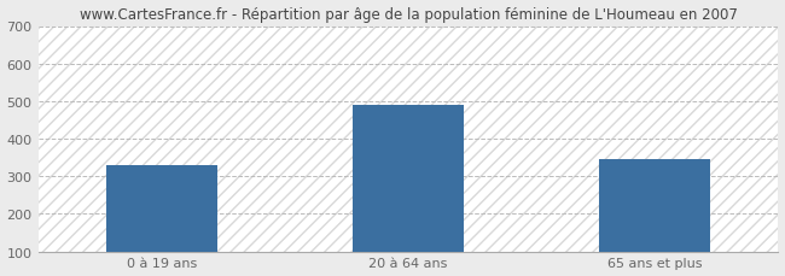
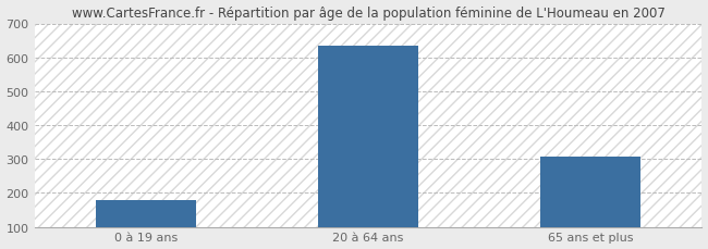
0 à 19 ans: 330 -> 178
20 à 64 ans: 490 -> 635
65 ans et plus: 345 -> 307
